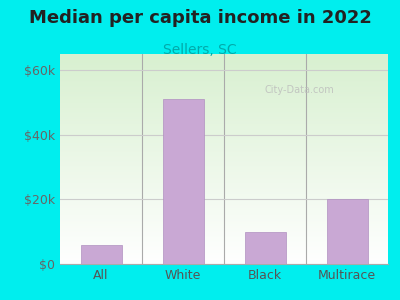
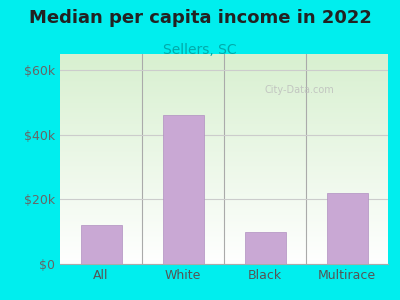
All: $6k -> $12k
White: $51k -> $46k
Multirace: $20k -> $22k
